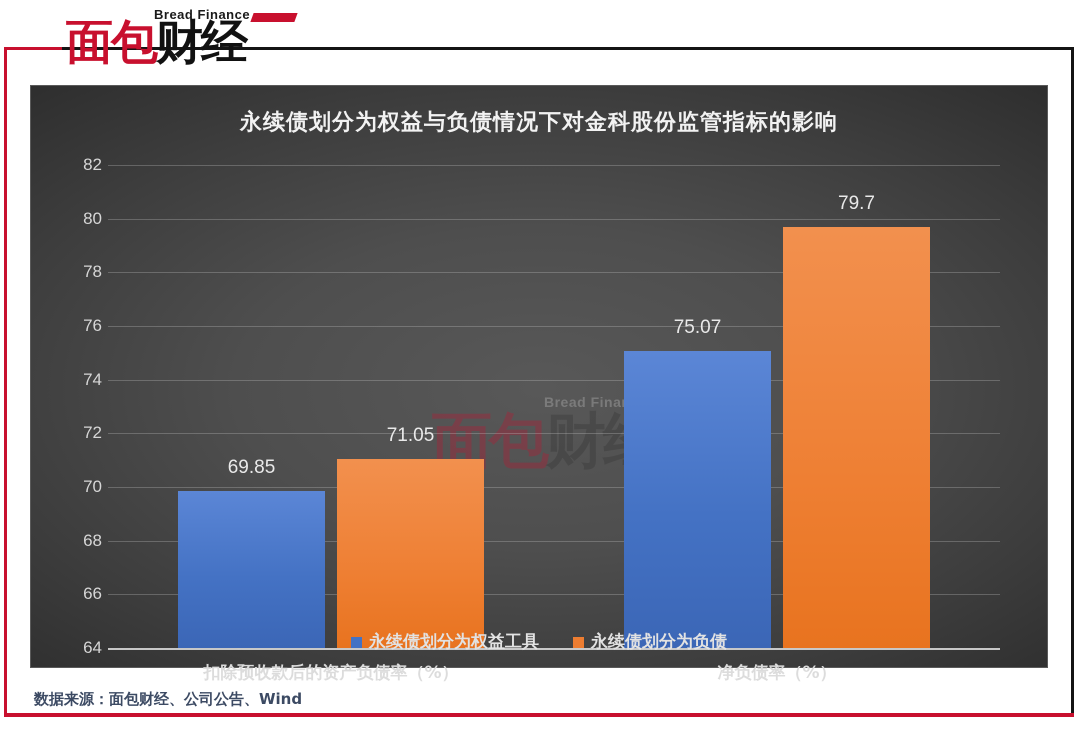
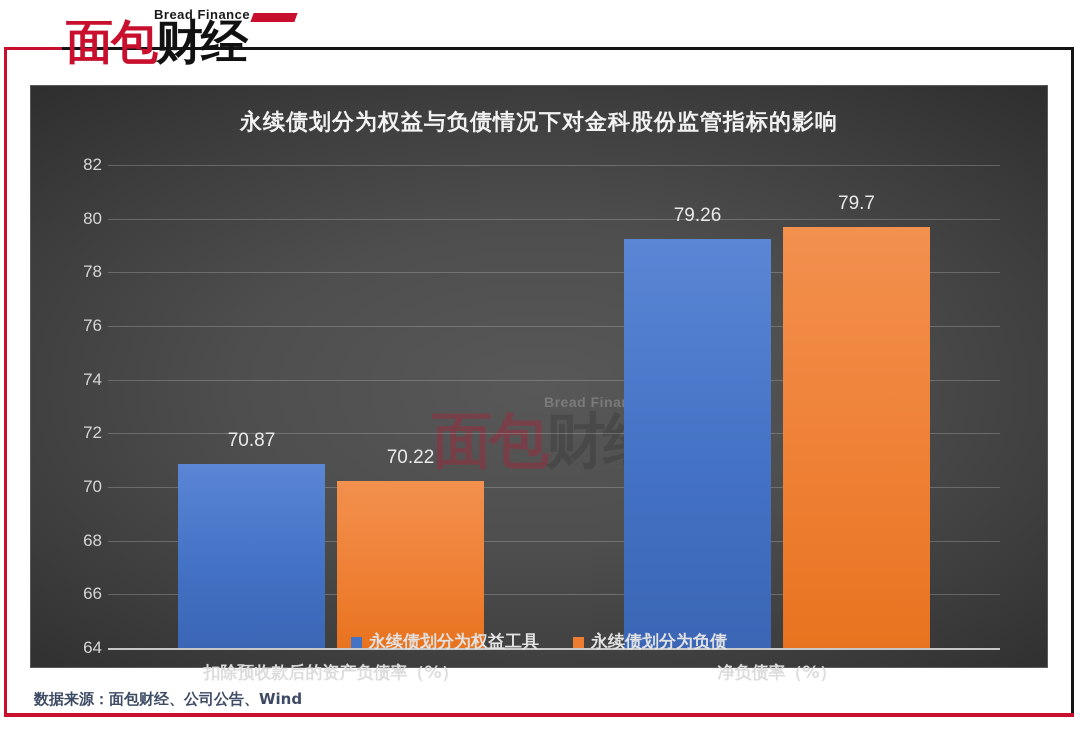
永续债划分为权益工具/扣除预收款后的资产负债率（%）: 69.85 -> 70.87
永续债划分为负债/扣除预收款后的资产负债率（%）: 71.05 -> 70.22
永续债划分为权益工具/净负债率（%）: 75.07 -> 79.26
